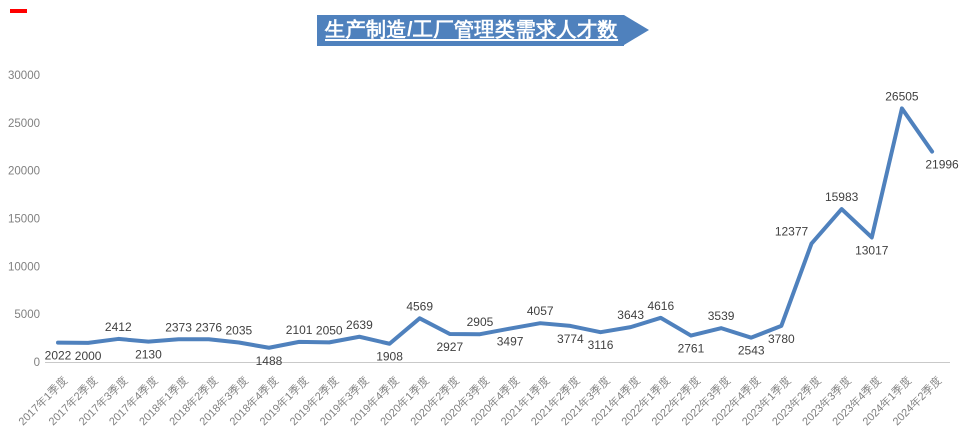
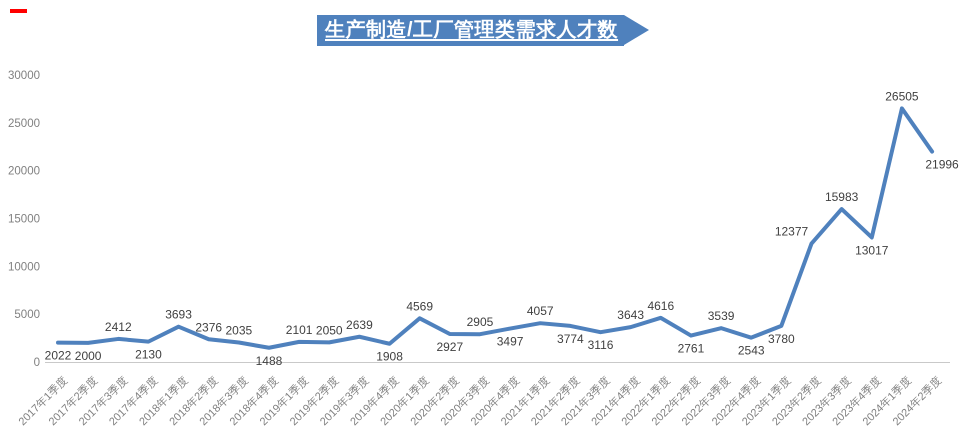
2018年1季度: 2373 -> 3693
